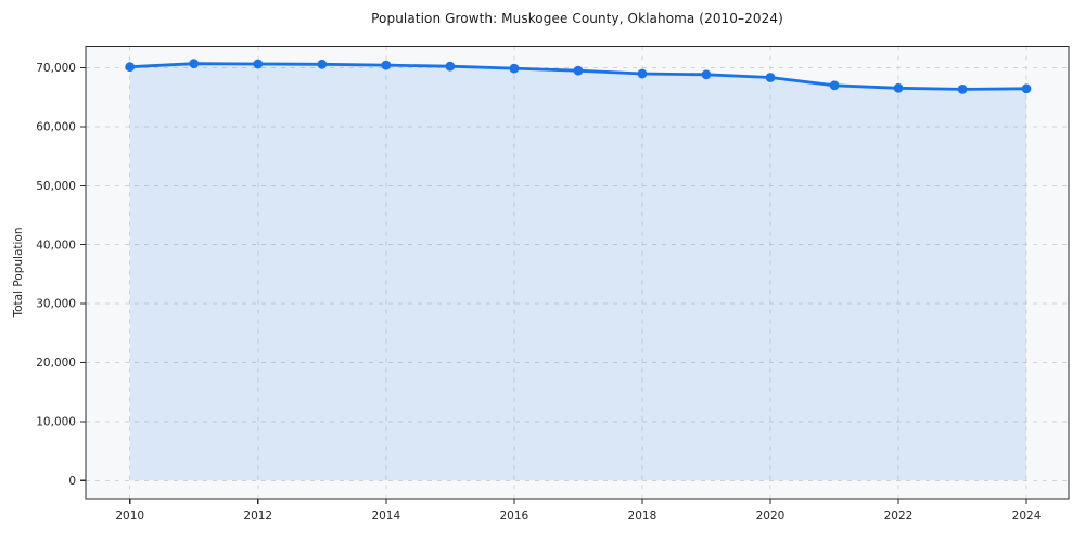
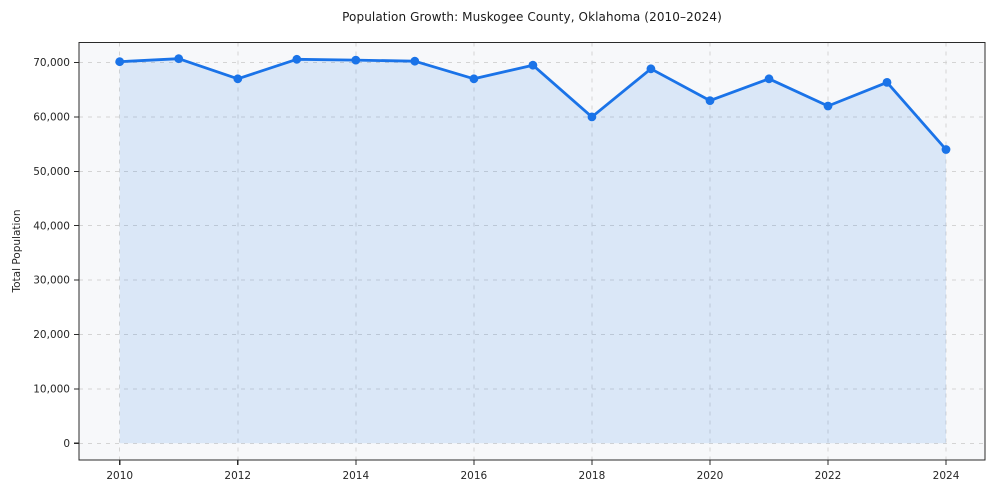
2012: 71000 -> 67000
2016: 70000 -> 67000
2018: 69000 -> 60000
2020: 68000 -> 63000
2022: 67000 -> 62000
2024: 66000 -> 54000
